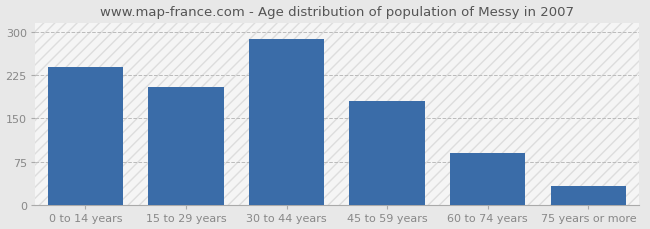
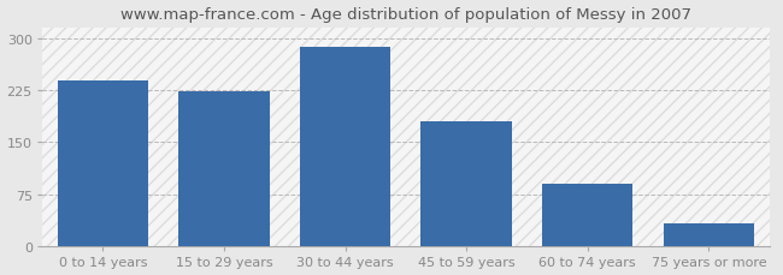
15 to 29 years: 204 -> 224
